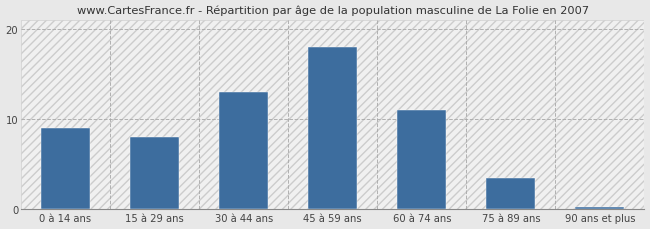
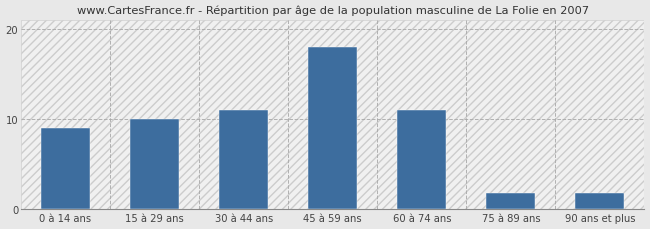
15 à 29 ans: 8.0 -> 10.0
30 à 44 ans: 13.0 -> 11.0
75 à 89 ans: 3.5 -> 1.8
90 ans et plus: 0.2 -> 1.8
